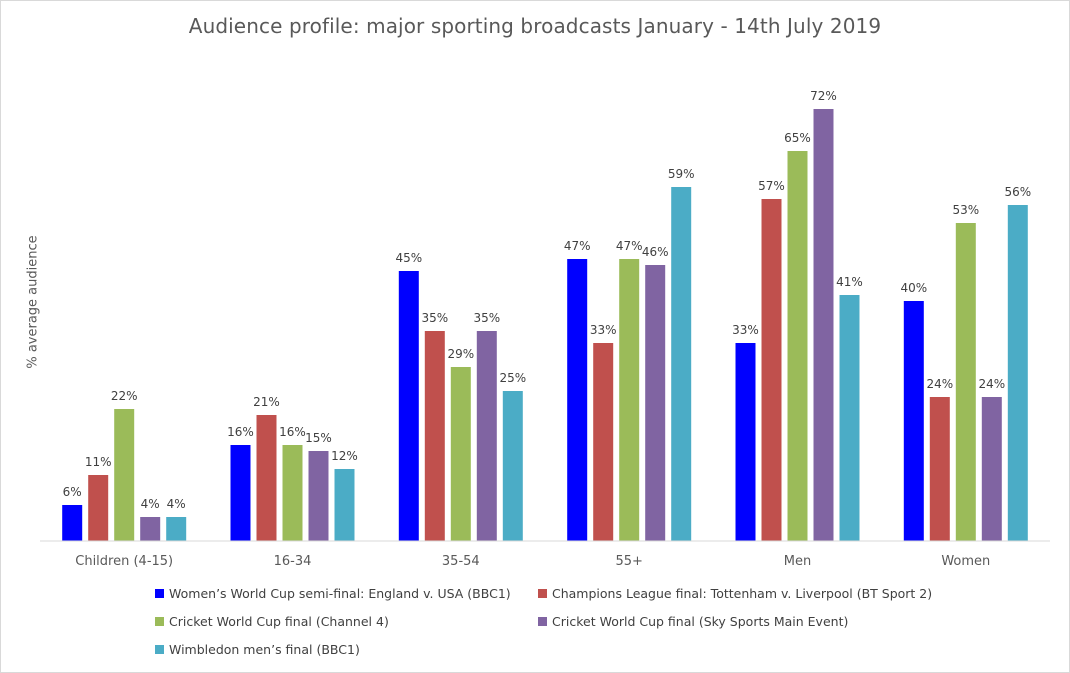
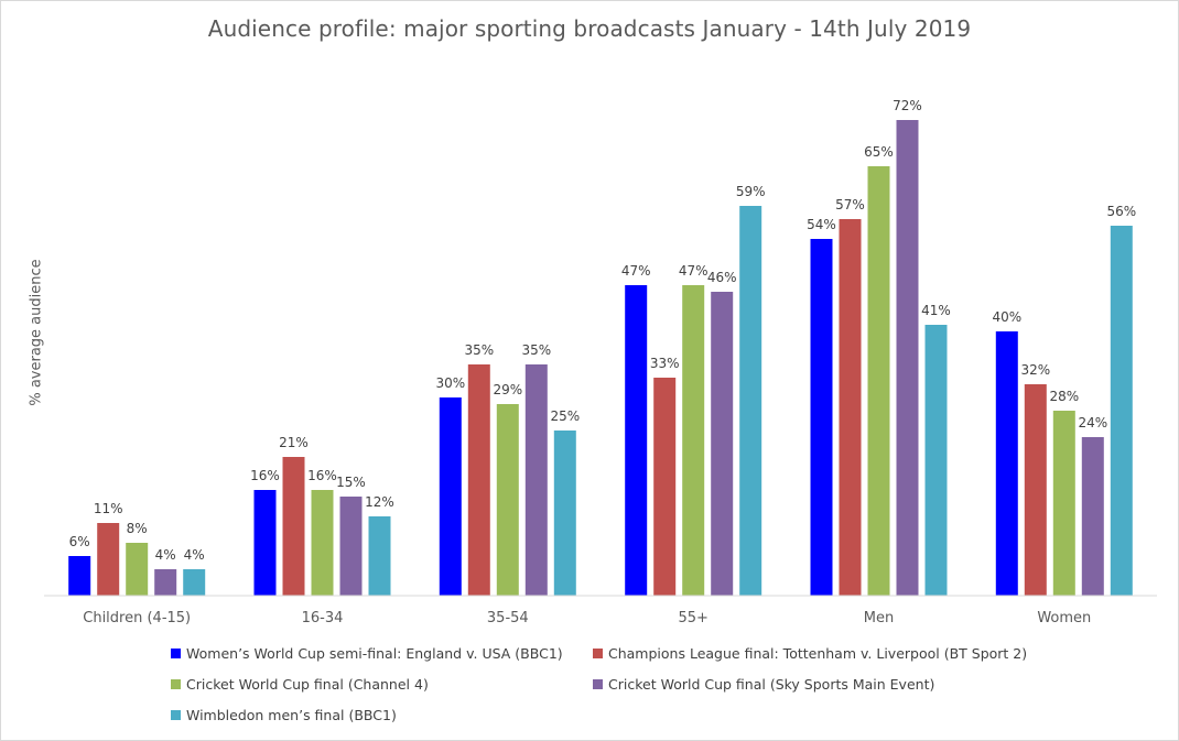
Cricket World Cup final (Channel 4)/Children (4-15): 22% -> 8%
Women’s World Cup semi-final: England v. USA (BBC1)/35-54: 45% -> 30%
Women’s World Cup semi-final: England v. USA (BBC1)/Men: 33% -> 54%
Champions League final: Tottenham v. Liverpool (BT Sport 2)/Women: 24% -> 32%
Cricket World Cup final (Channel 4)/Women: 53% -> 28%
